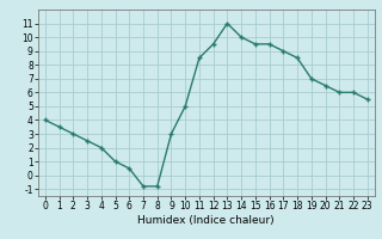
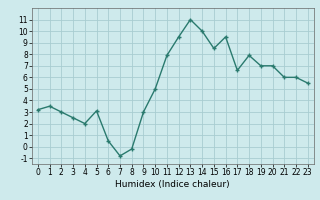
0: 4.0 -> 3.2
5: 1.0 -> 3.1
8: -0.8 -> -0.2
11: 8.5 -> 7.9
15: 9.5 -> 8.5
17: 9.0 -> 6.6
18: 8.5 -> 7.9
20: 6.5 -> 7.0
